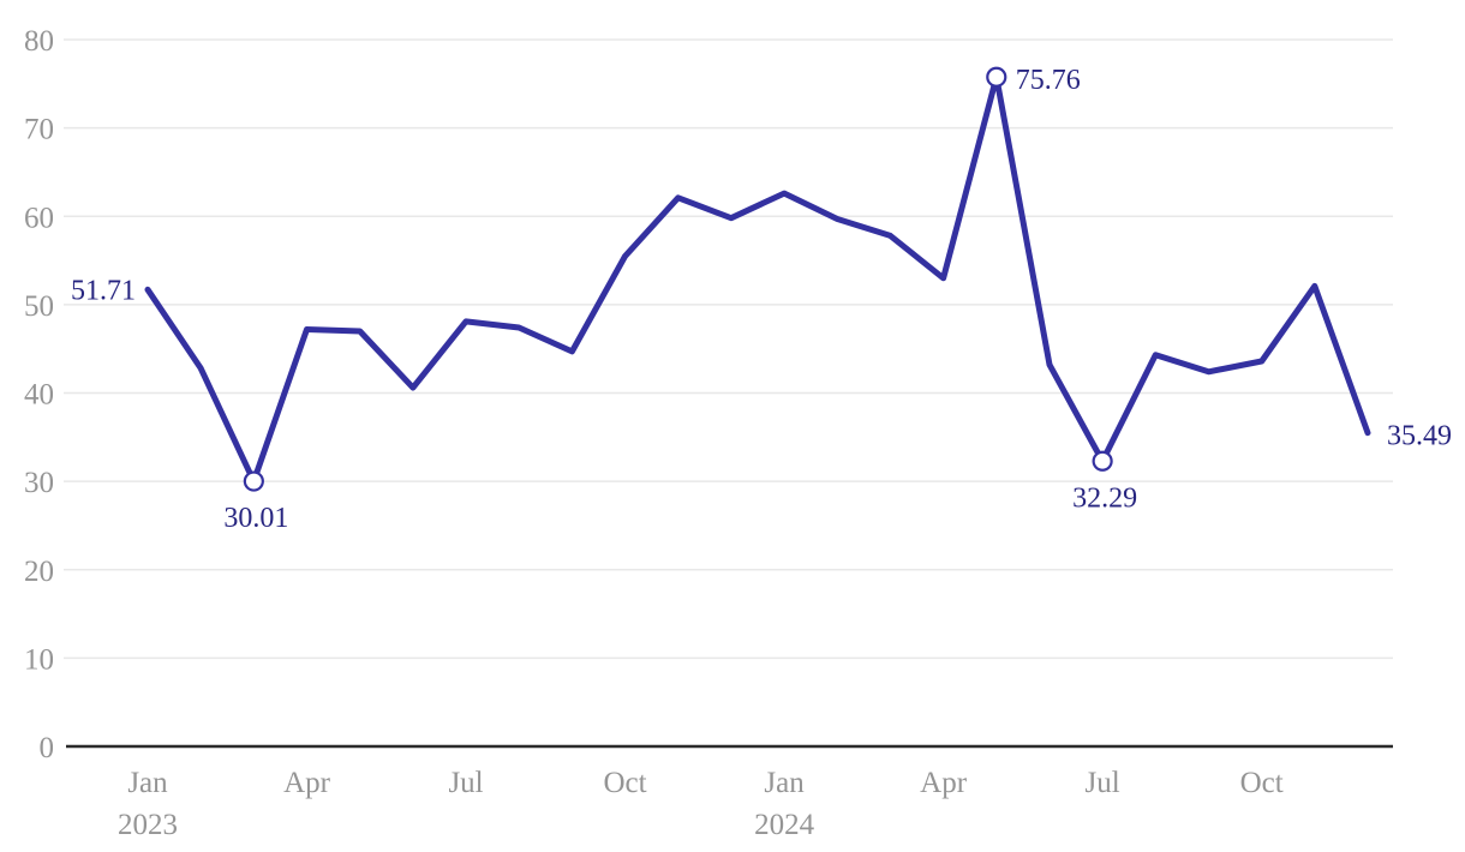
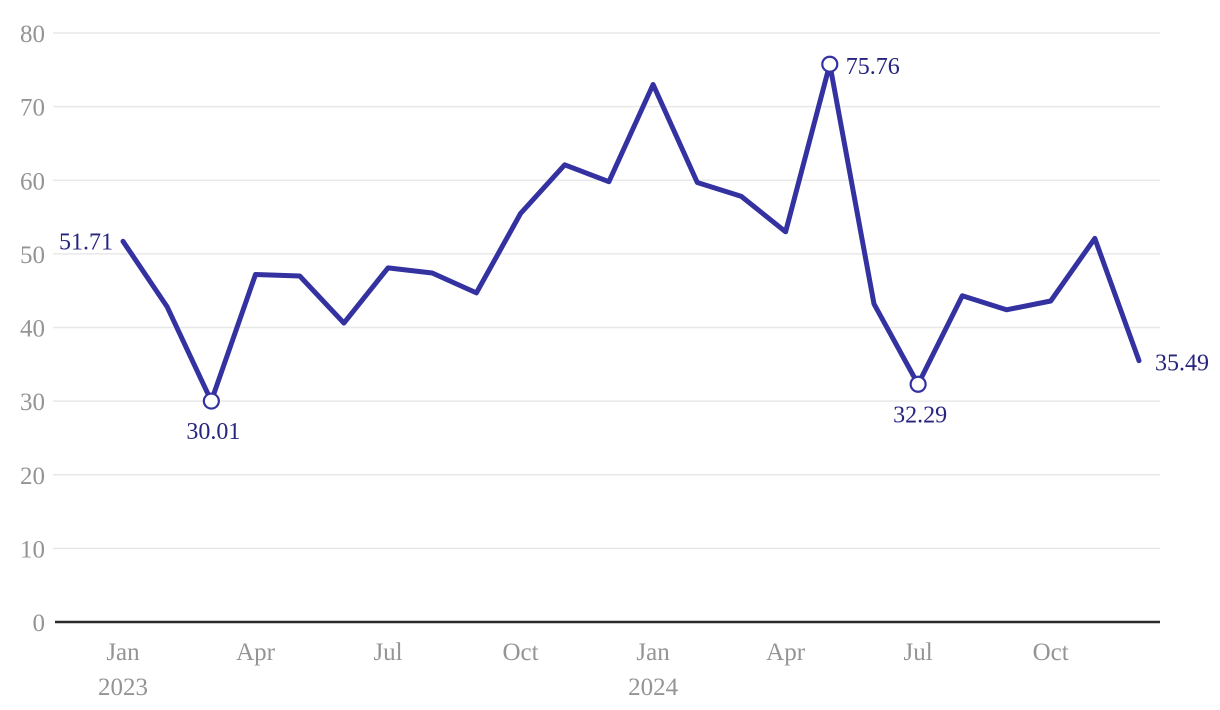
Jan 2024: 63 -> 73
